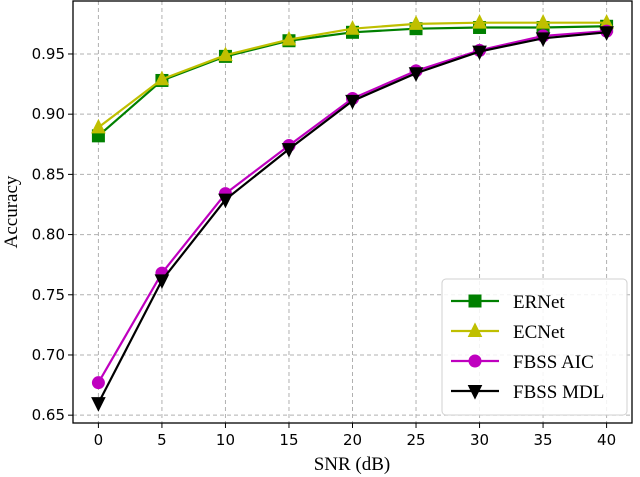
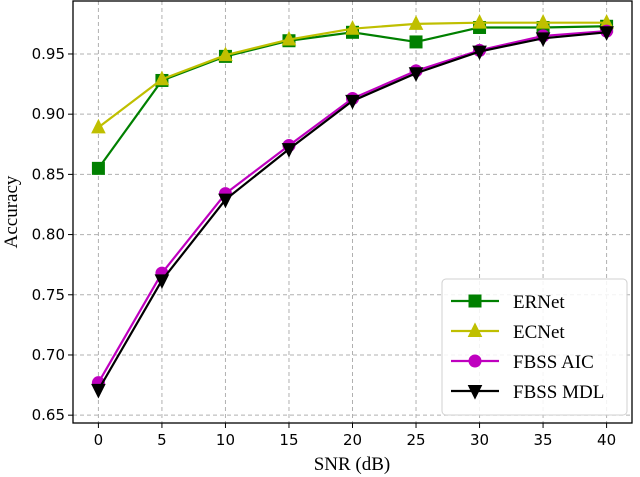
ERNet/0: 0.882 -> 0.855
FBSS MDL/0: 0.660 -> 0.671
ERNet/25: 0.971 -> 0.960
